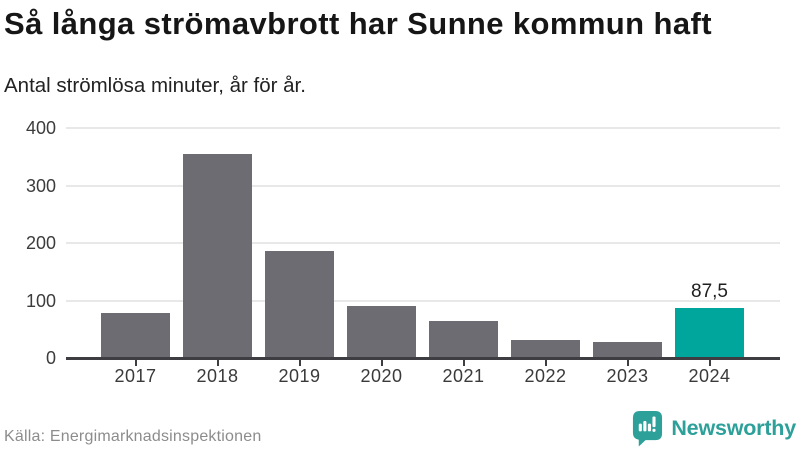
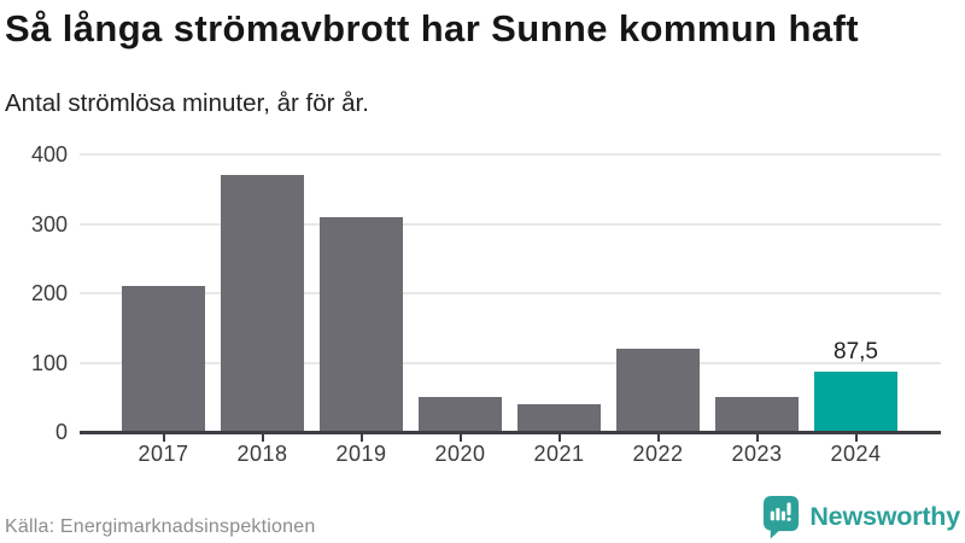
2017: 80 -> 210
2018: 350 -> 370
2019: 190 -> 310
2020: 90 -> 50
2021: 60 -> 40
2022: 30 -> 120
2023: 30 -> 50
